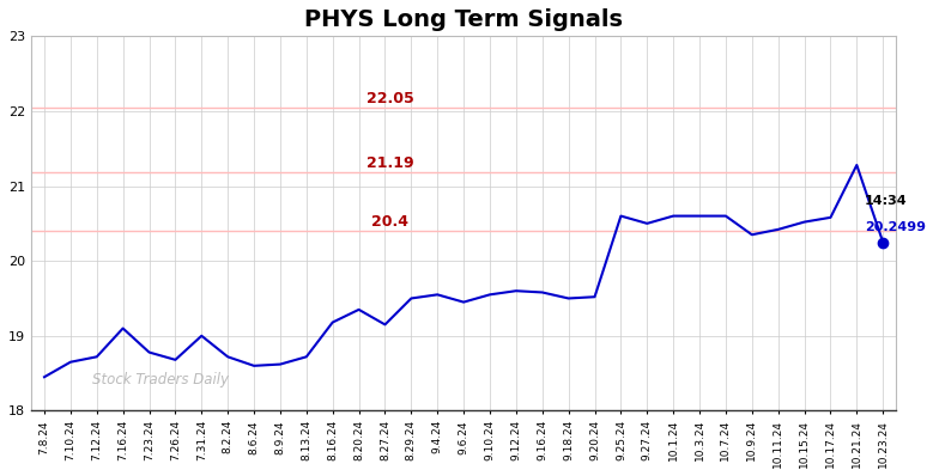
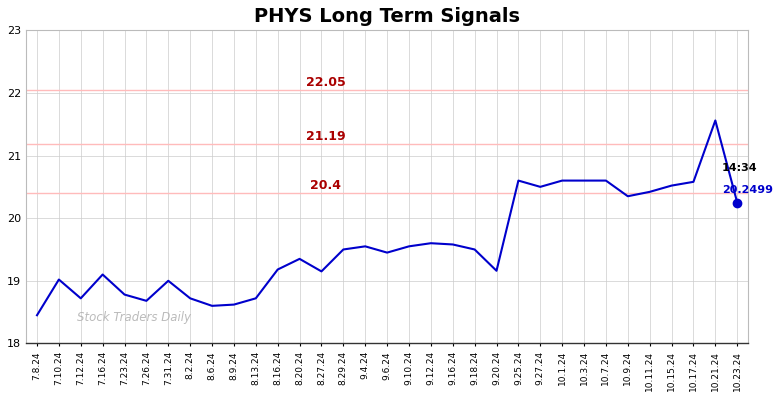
7.10.24: 18.65 -> 19.02
9.20.24: 19.52 -> 19.16
10.21.24: 21.28 -> 21.56
